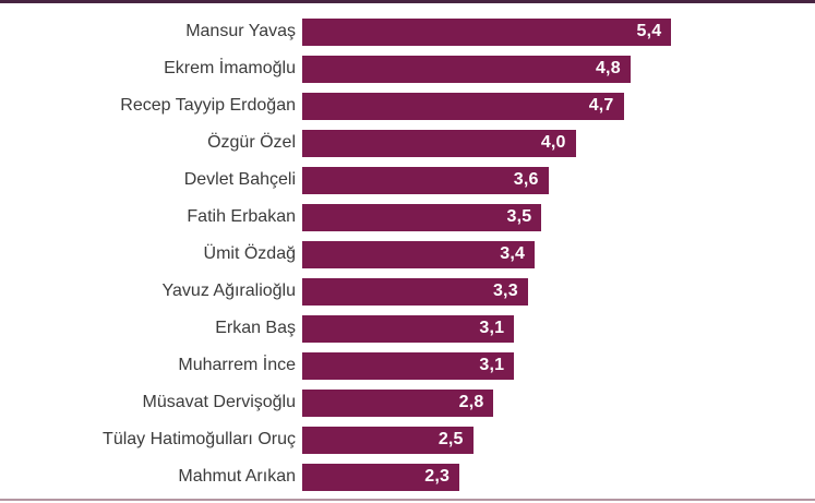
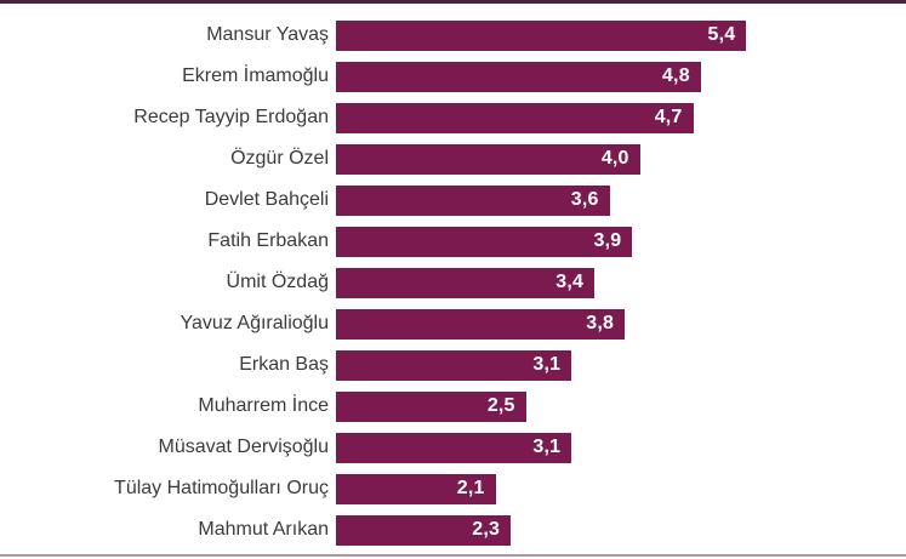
Fatih Erbakan: 3,5 -> 3,9
Yavuz Ağıralioğlu: 3,3 -> 3,8
Muharrem İnce: 3,1 -> 2,5
Müsavat Dervişoğlu: 2,8 -> 3,1
Tülay Hatimoğulları Oruç: 2,5 -> 2,1
